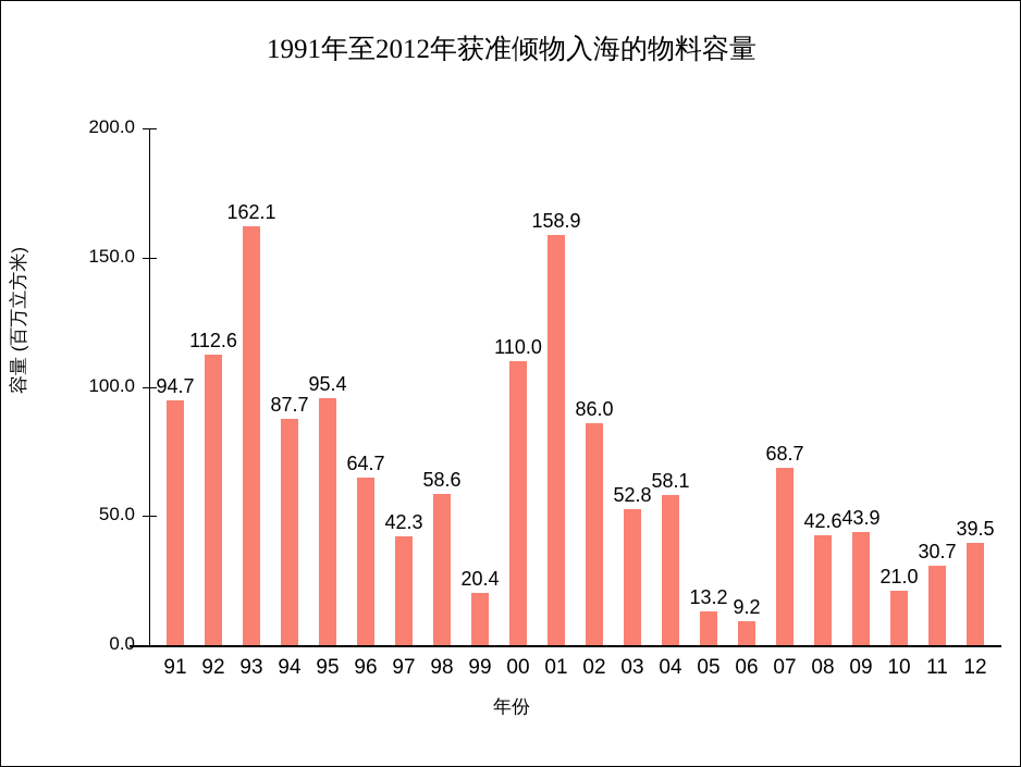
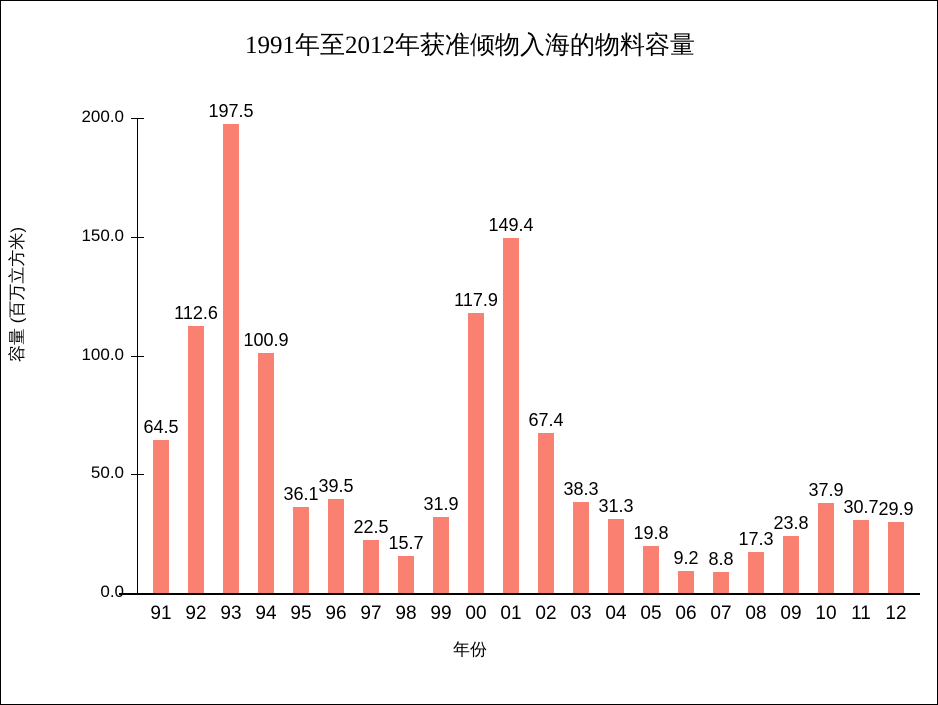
91: 94.7 -> 64.5
93: 162.1 -> 197.5
94: 87.7 -> 100.9
95: 95.4 -> 36.1
96: 64.7 -> 39.5
97: 42.3 -> 22.5
98: 58.6 -> 15.7
99: 20.4 -> 31.9
00: 110.0 -> 117.9
01: 158.9 -> 149.4
02: 86.0 -> 67.4
03: 52.8 -> 38.3
04: 58.1 -> 31.3
05: 13.2 -> 19.8
07: 68.7 -> 8.8
08: 42.6 -> 17.3
09: 43.9 -> 23.8
10: 21.0 -> 37.9
12: 39.5 -> 29.9
